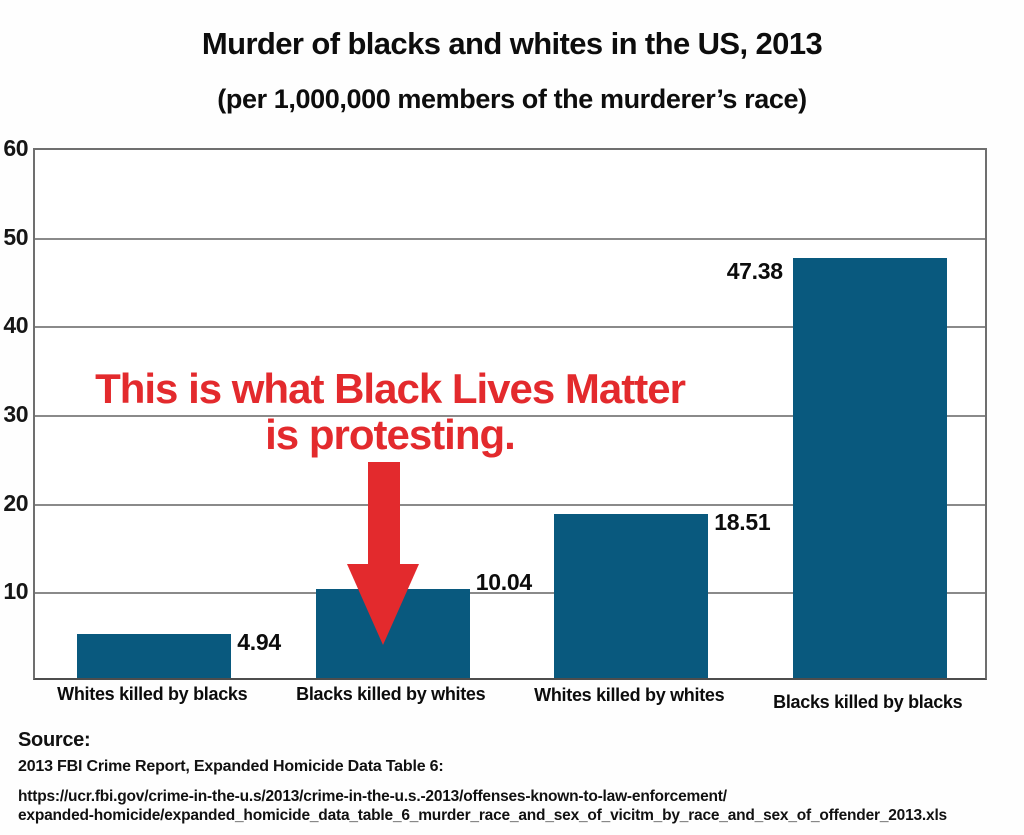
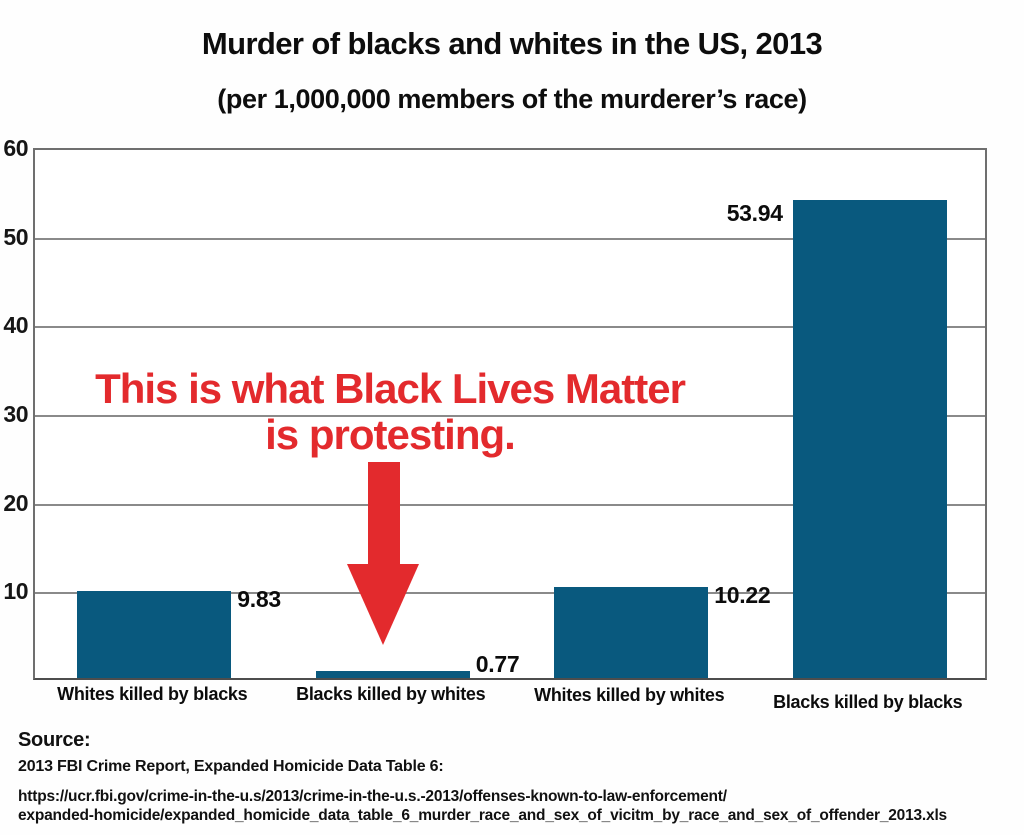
Whites killed by blacks: 4.94 -> 9.83
Blacks killed by whites: 10.04 -> 0.77
Whites killed by whites: 18.51 -> 10.22
Blacks killed by blacks: 47.38 -> 53.94
